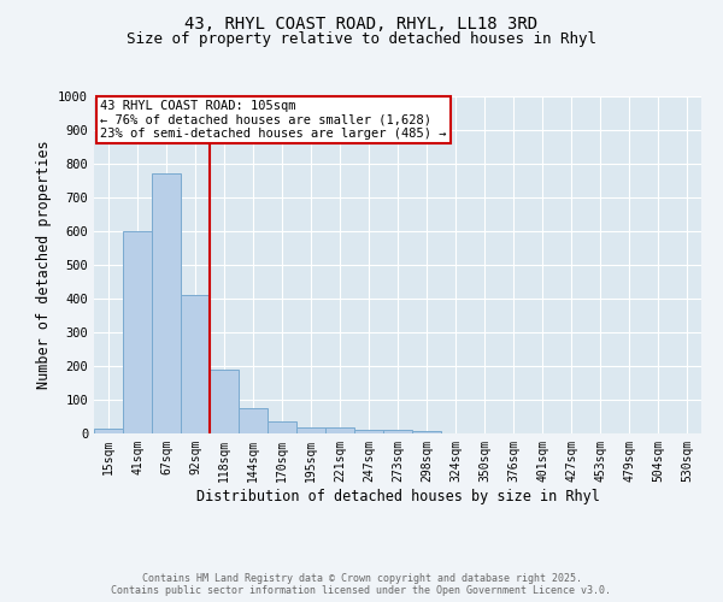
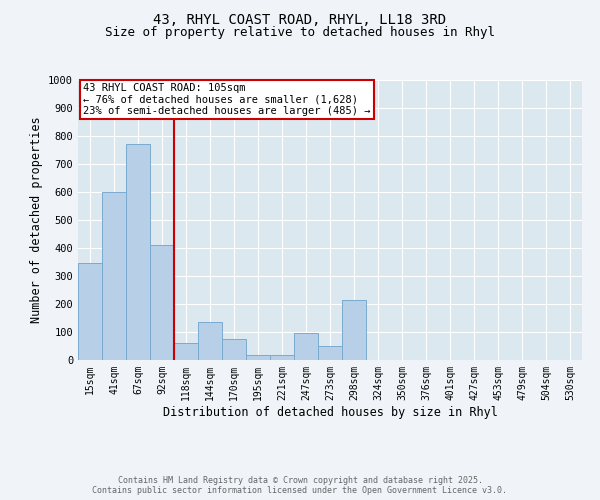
15sqm: 15 -> 345
118sqm: 190 -> 60
144sqm: 75 -> 135
170sqm: 35 -> 75
247sqm: 10 -> 95
273sqm: 12 -> 50
298sqm: 7 -> 215
